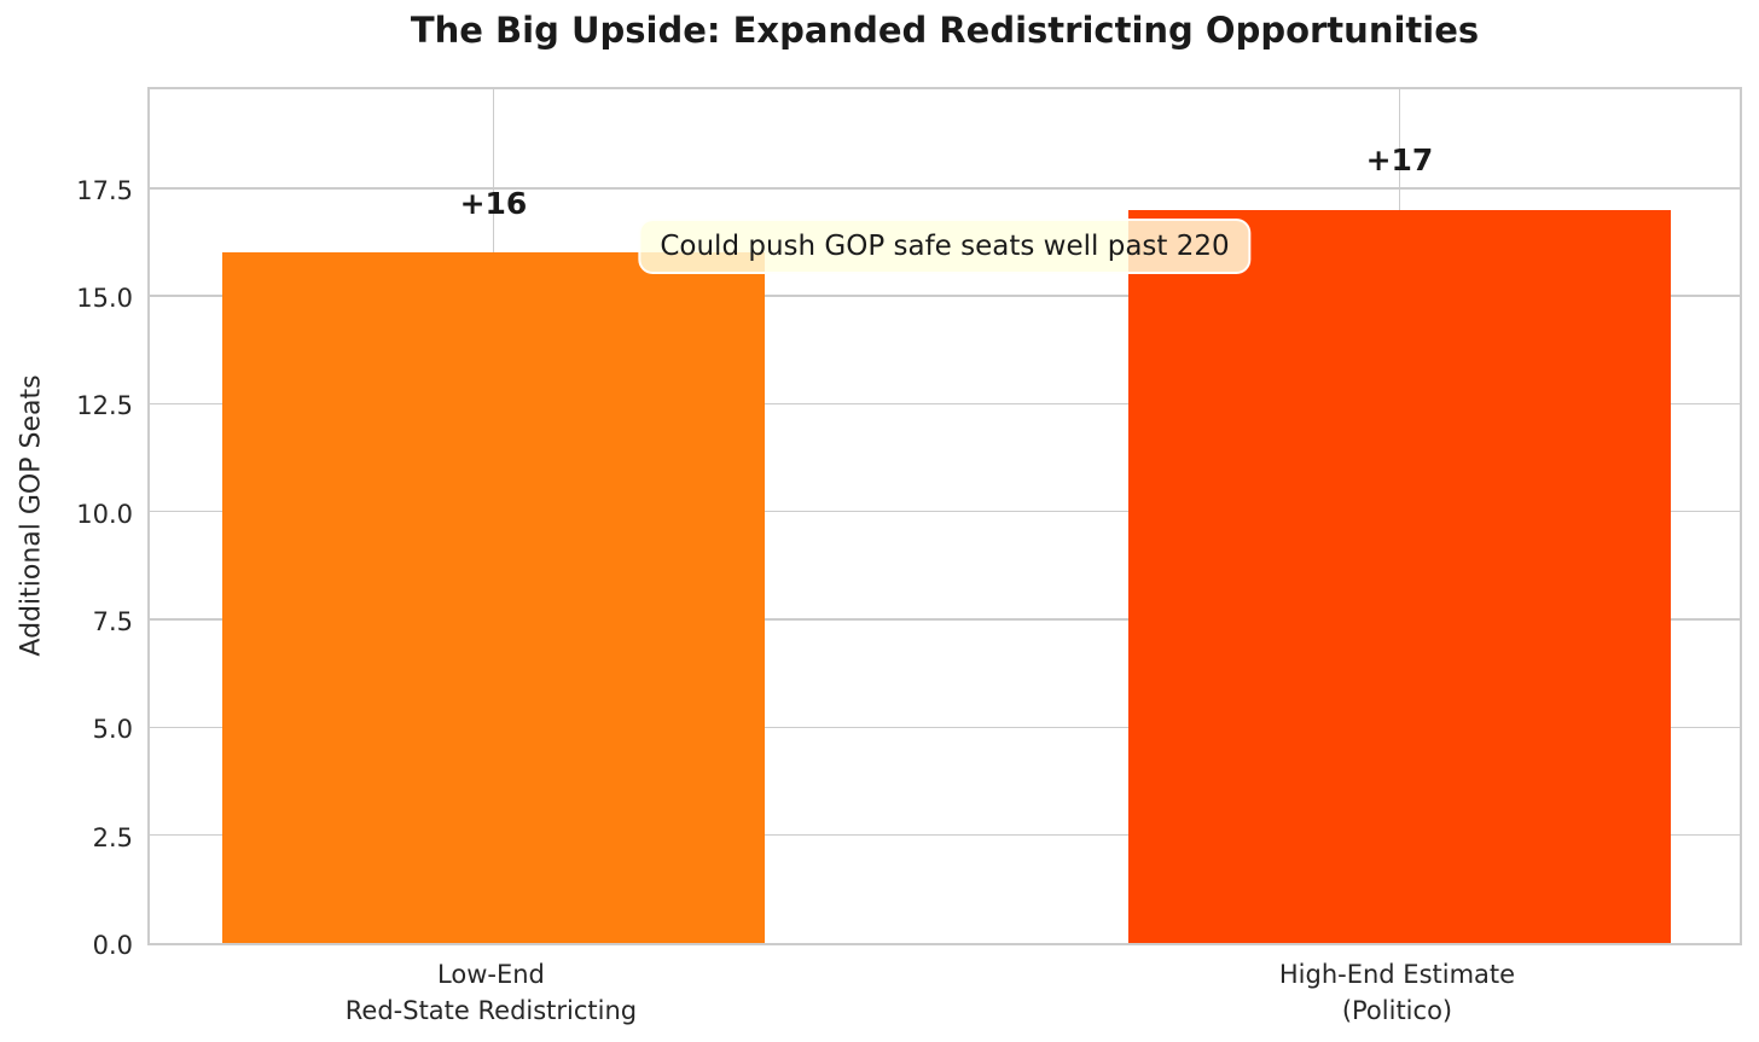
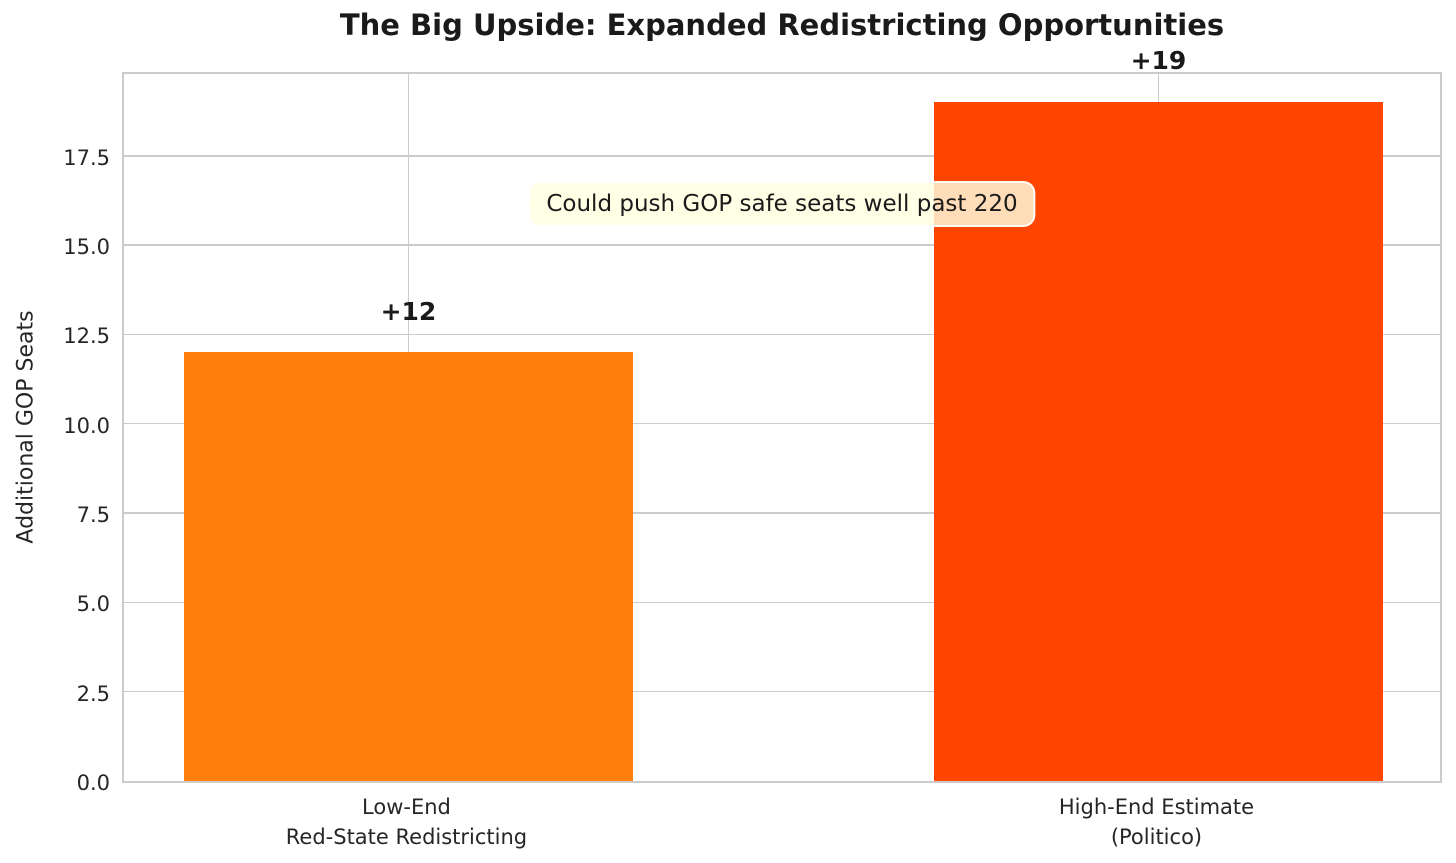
Low-End Red-State Redistricting: +16 -> +12
High-End Estimate (Politico): +17 -> +19
